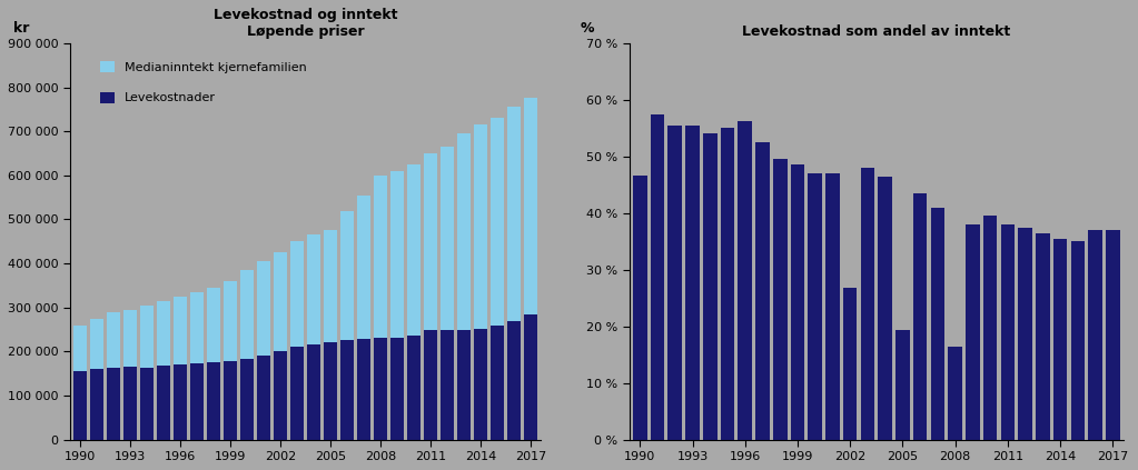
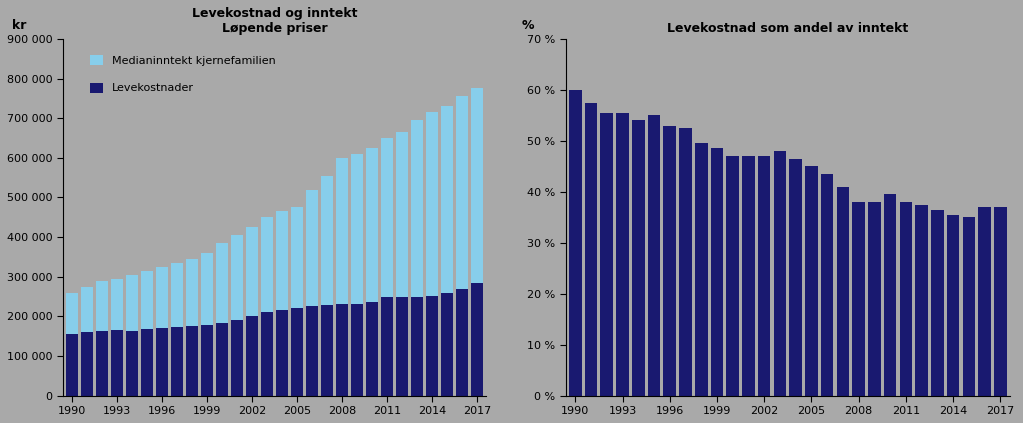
Levekostnad som andel av inntekt/1990: 46.6 % -> 60.0 %
Levekostnad som andel av inntekt/1996: 56.2 % -> 53.0 %
Levekostnad som andel av inntekt/2002: 26.8 % -> 47.0 %
Levekostnad som andel av inntekt/2005: 19.4 % -> 45.0 %
Levekostnad som andel av inntekt/2008: 16.4 % -> 38.0 %
